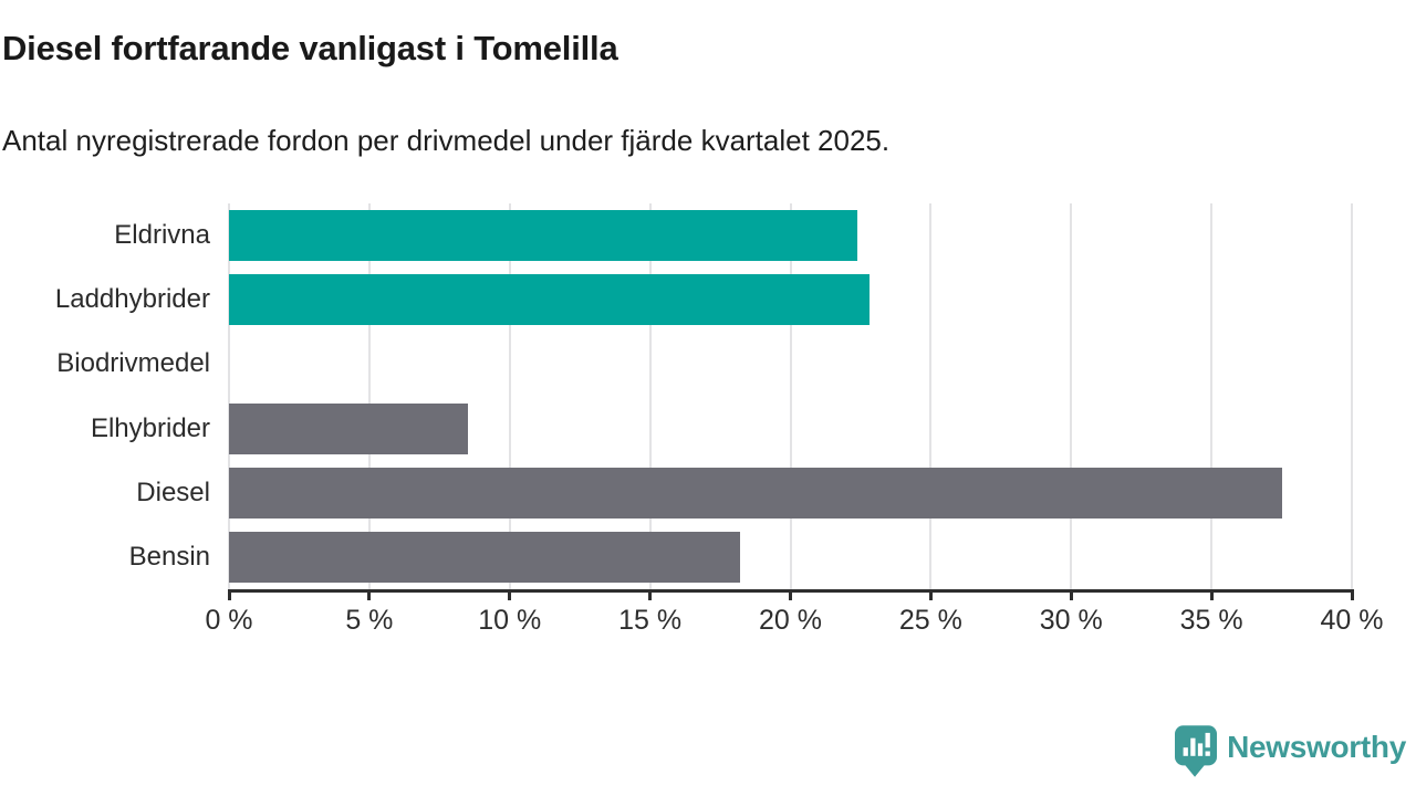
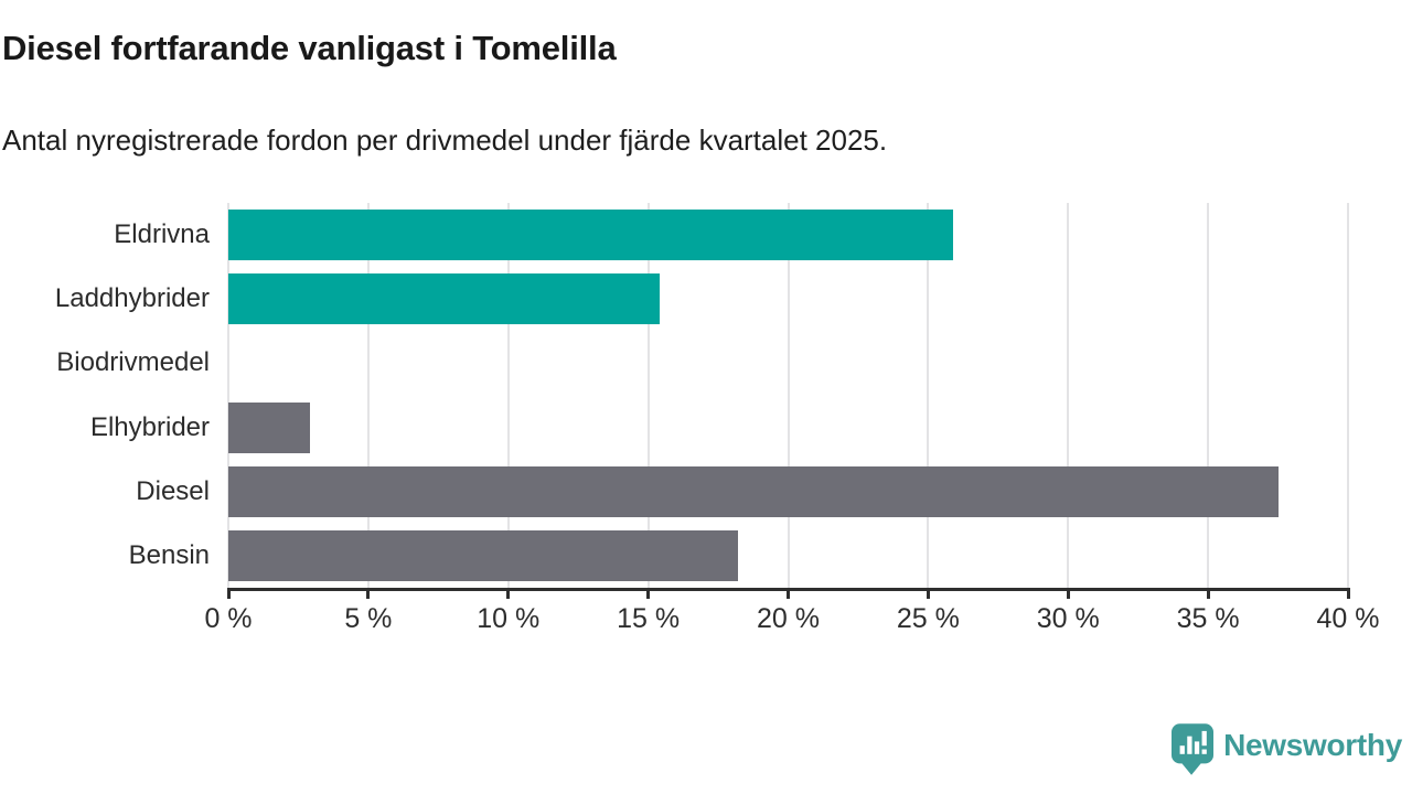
Eldrivna: 22.4% -> 25.9%
Laddhybrider: 22.8% -> 15.4%
Elhybrider: 8.5% -> 2.9%
